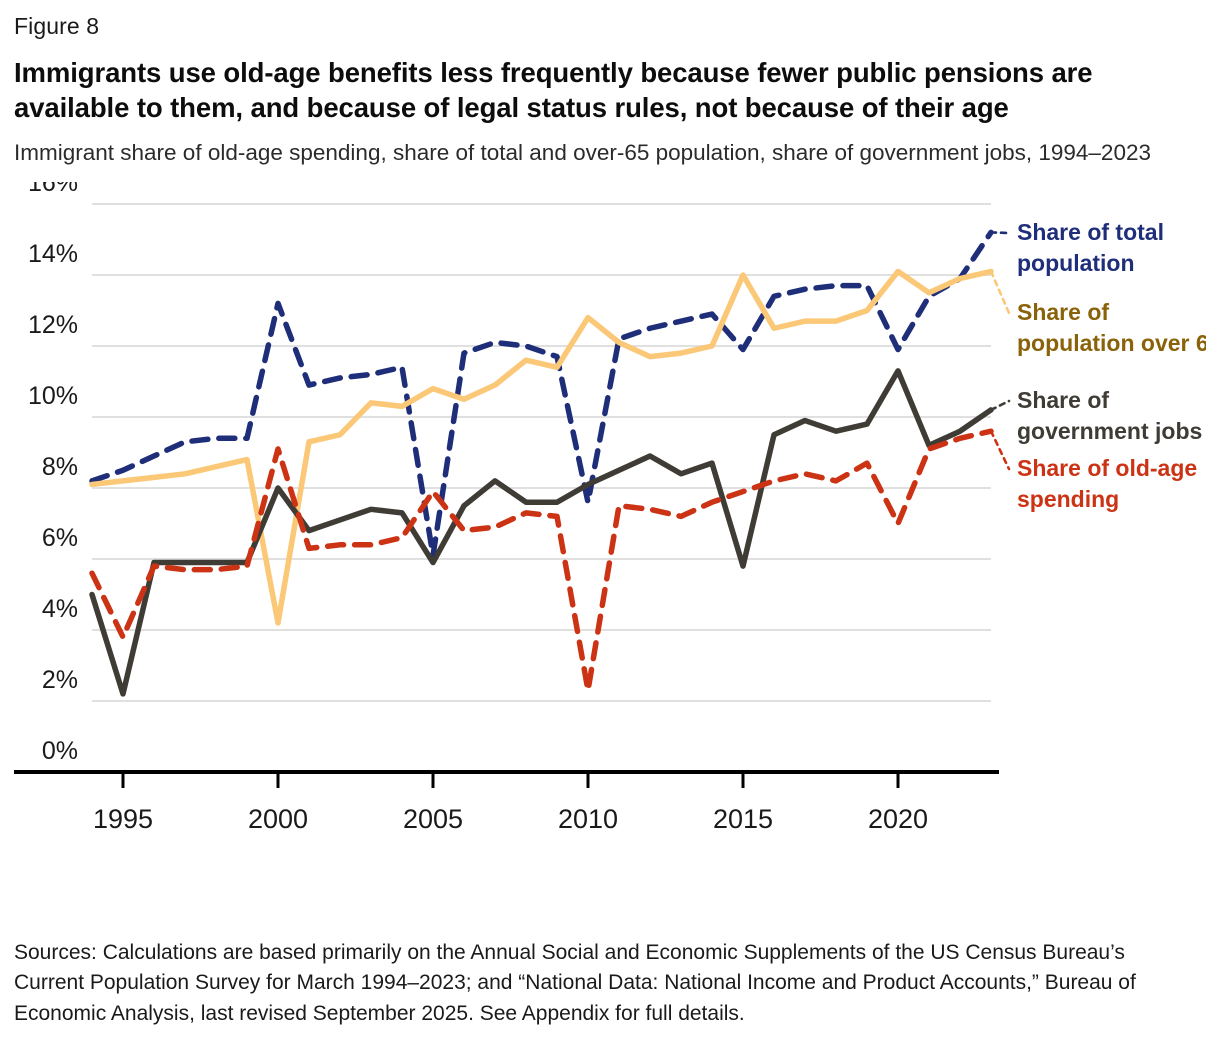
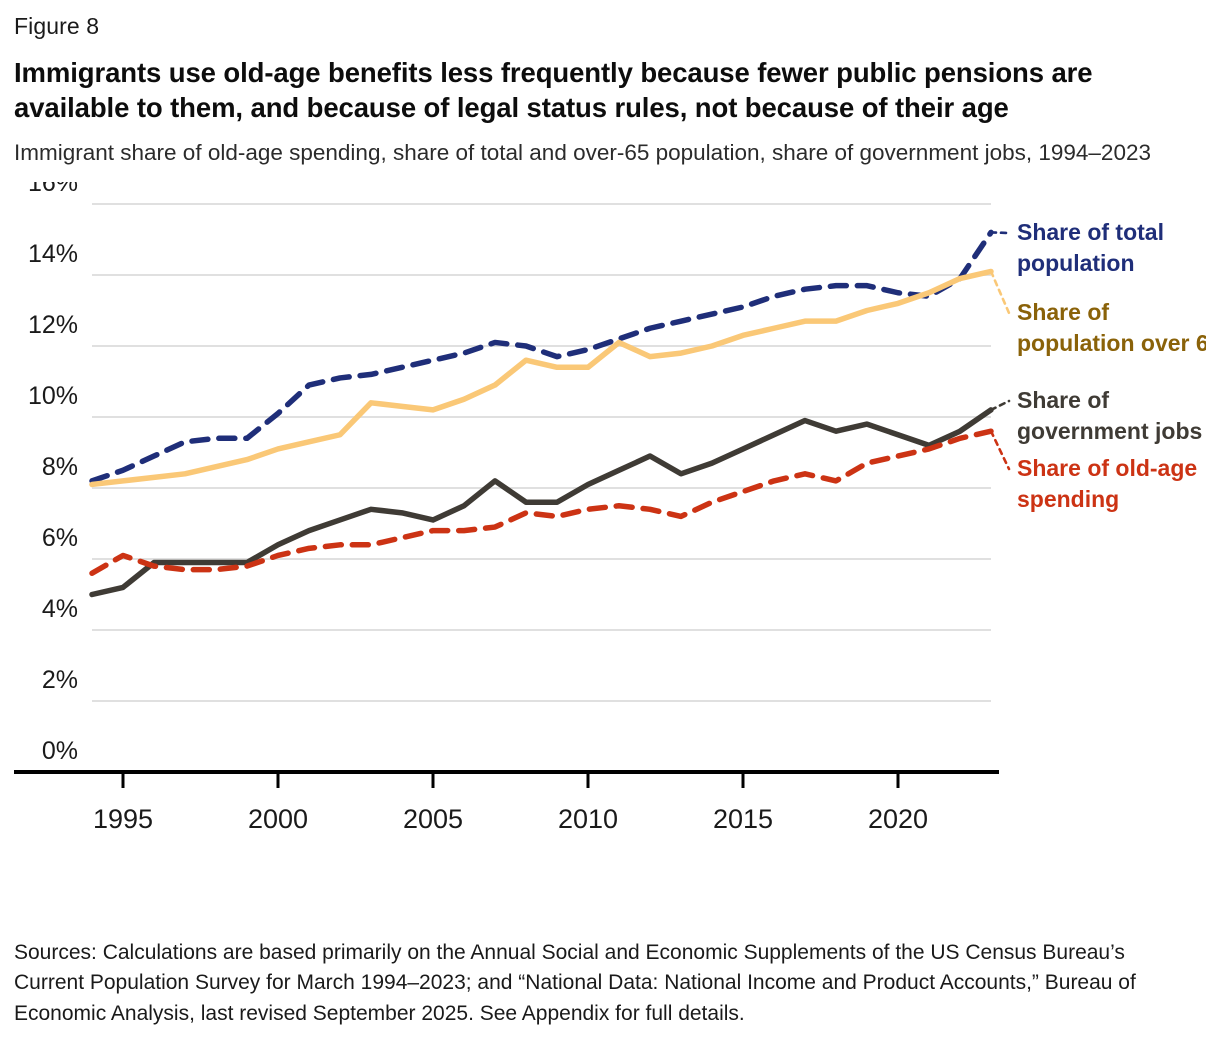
Share of government jobs/1995: 2.2% -> 5.2%
Share of old-age spending/1995: 3.8% -> 6.1%
Share of total population/2000: 13.2% -> 10.1%
Share of population over 65/2000: 4.2% -> 9.1%
Share of government jobs/2000: 8.0% -> 6.4%
Share of old-age spending/2000: 9.1% -> 6.1%
Share of total population/2005: 6.1% -> 11.6%
Share of population over 65/2005: 10.8% -> 10.2%
Share of government jobs/2005: 5.9% -> 7.1%
Share of old-age spending/2005: 7.9% -> 6.8%
Share of total population/2010: 7.6% -> 11.9%
Share of population over 65/2010: 12.8% -> 11.4%
Share of old-age spending/2010: 2.3% -> 7.4%
Share of total population/2015: 11.9% -> 13.1%
Share of population over 65/2015: 14.0% -> 12.3%
Share of government jobs/2015: 5.8% -> 9.1%
Share of total population/2020: 11.9% -> 13.5%
Share of population over 65/2020: 14.1% -> 13.2%
Share of government jobs/2020: 11.3% -> 9.5%
Share of old-age spending/2020: 7.0% -> 8.9%
